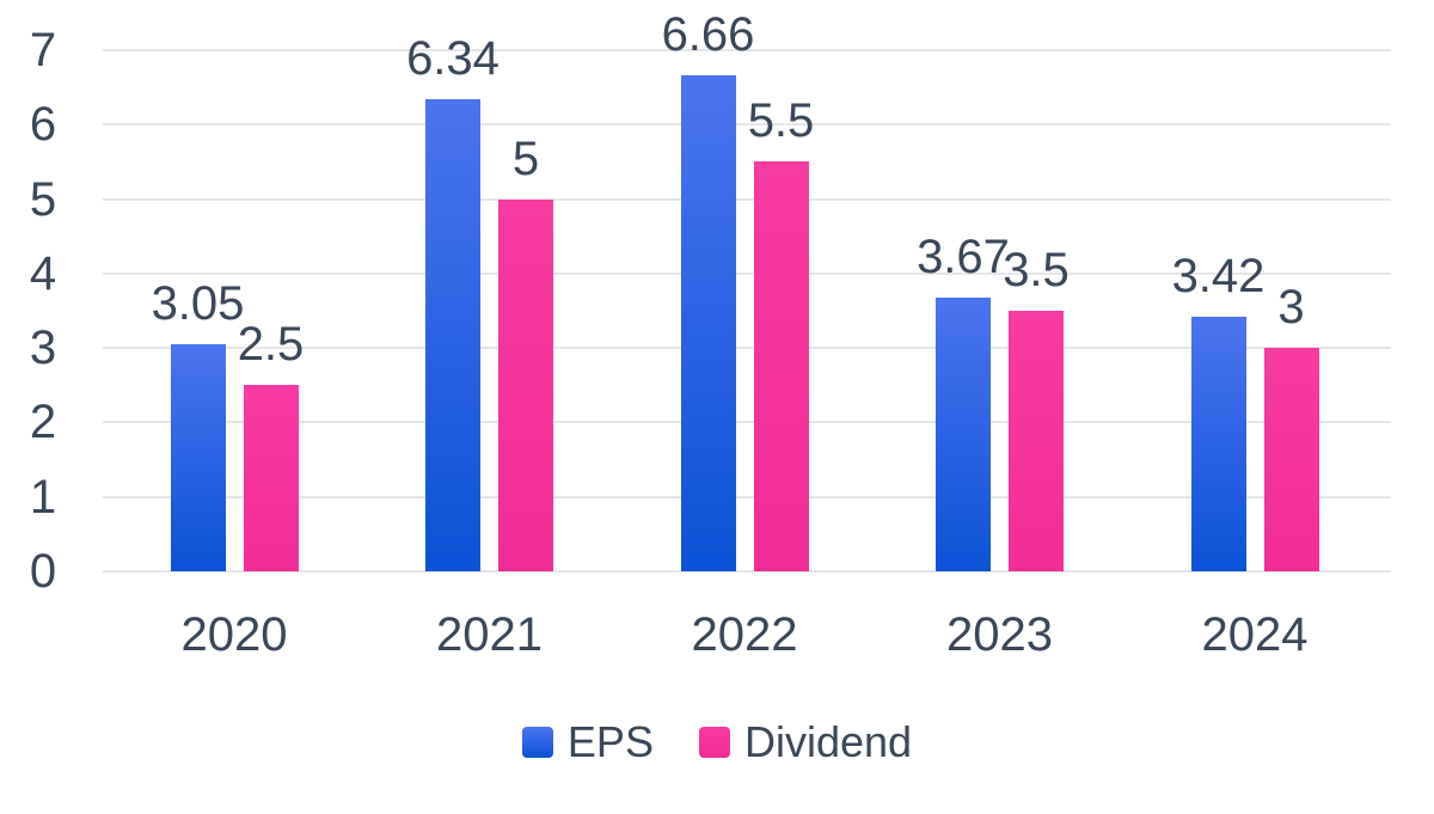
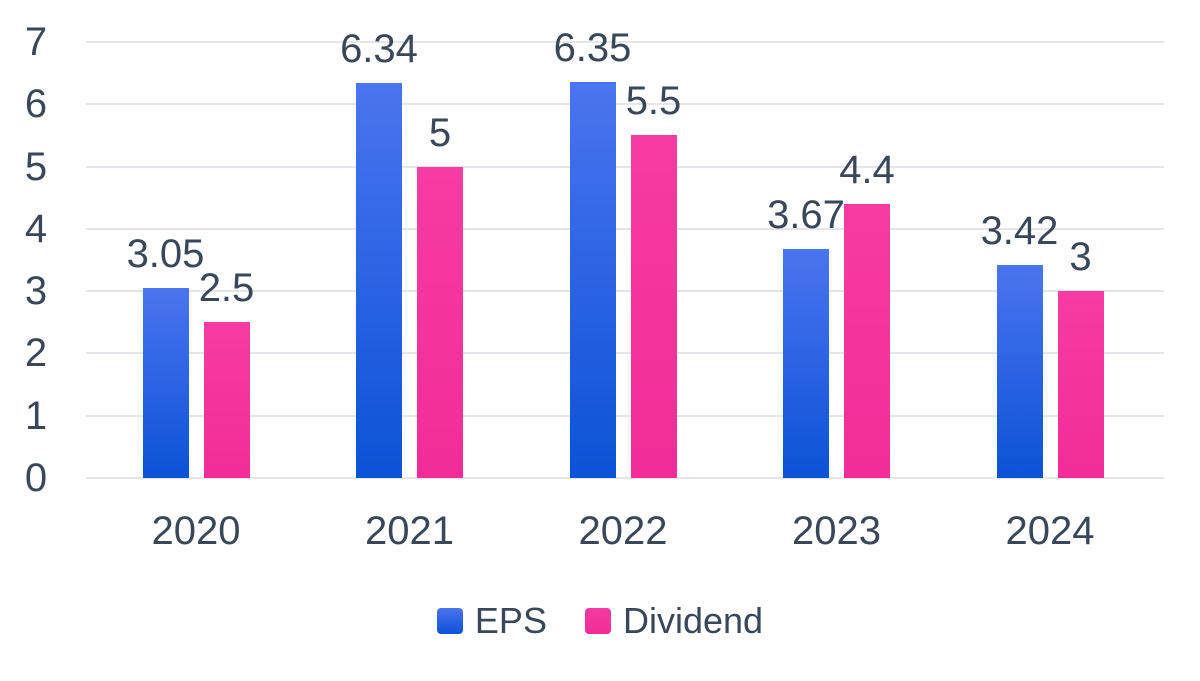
EPS/2022: 6.66 -> 6.35
Dividend/2023: 3.5 -> 4.4
